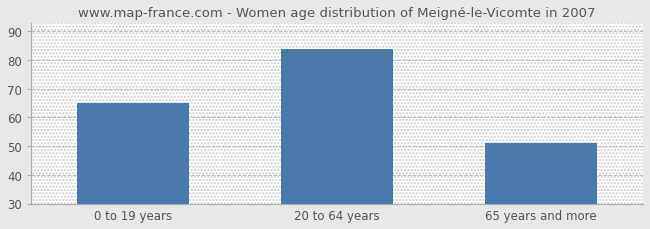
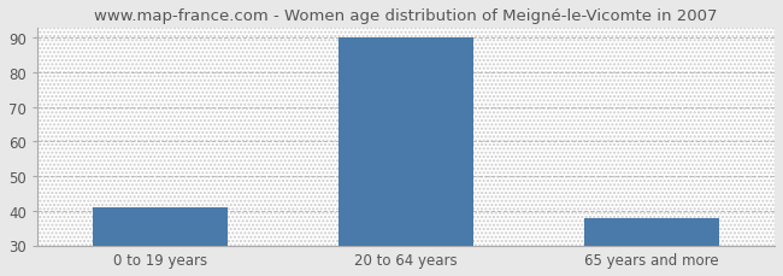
0 to 19 years: 65 -> 41
20 to 64 years: 84 -> 90
65 years and more: 51 -> 38
